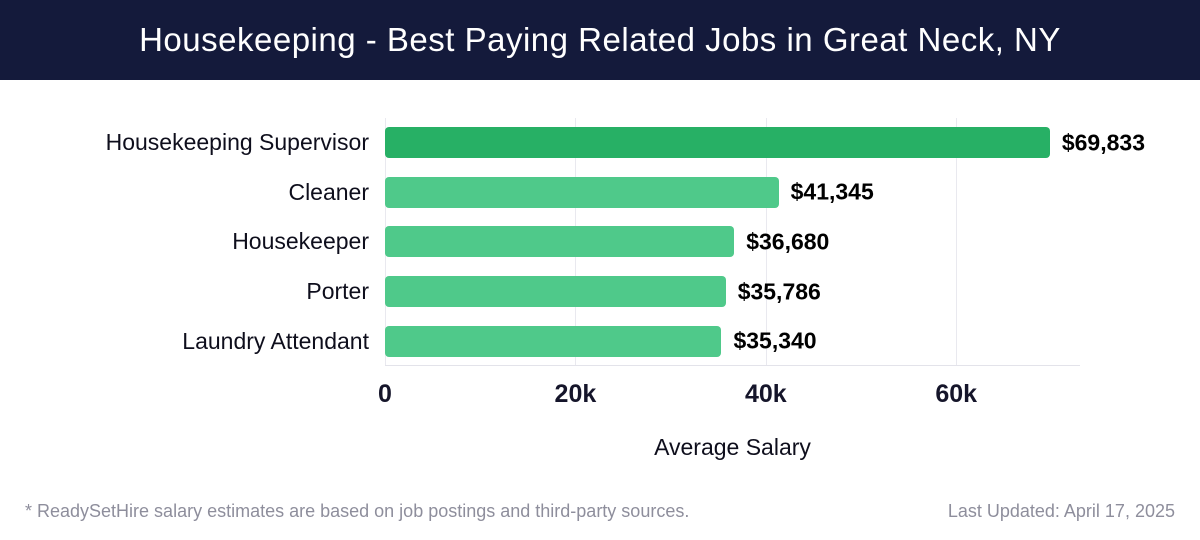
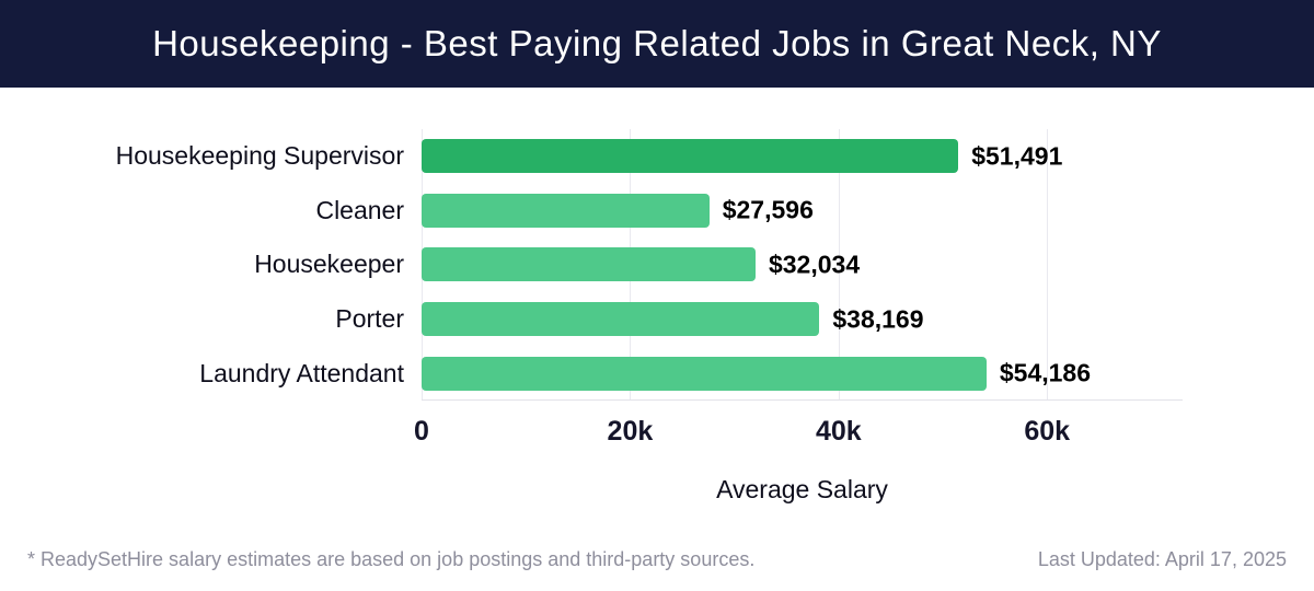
Housekeeping Supervisor: $69,833 -> $51,491
Cleaner: $41,345 -> $27,596
Housekeeper: $36,680 -> $32,034
Porter: $35,786 -> $38,169
Laundry Attendant: $35,340 -> $54,186
